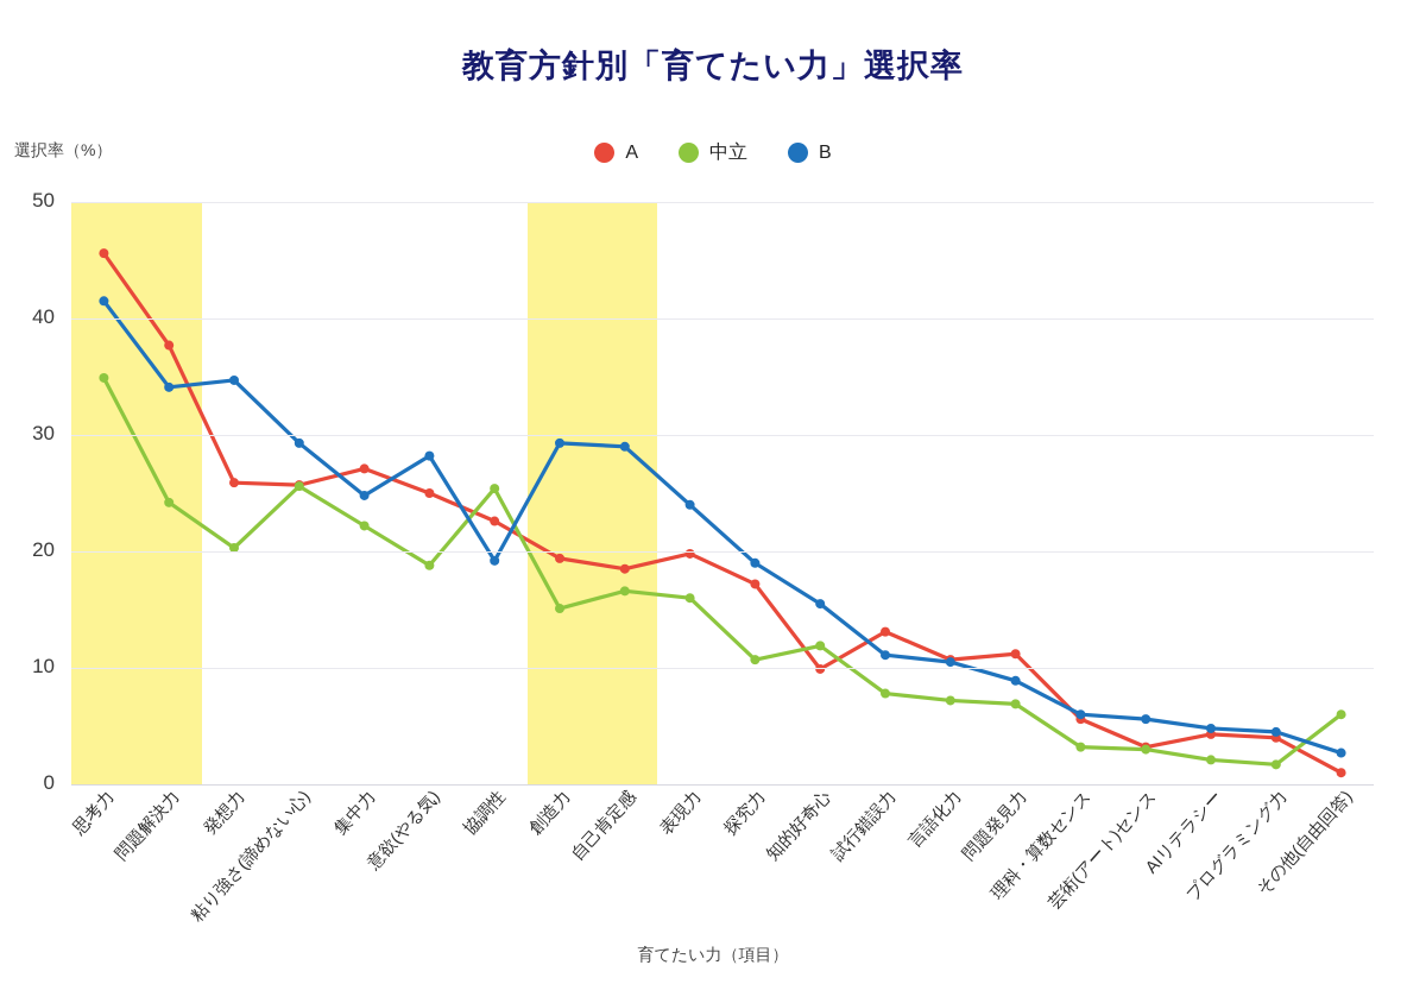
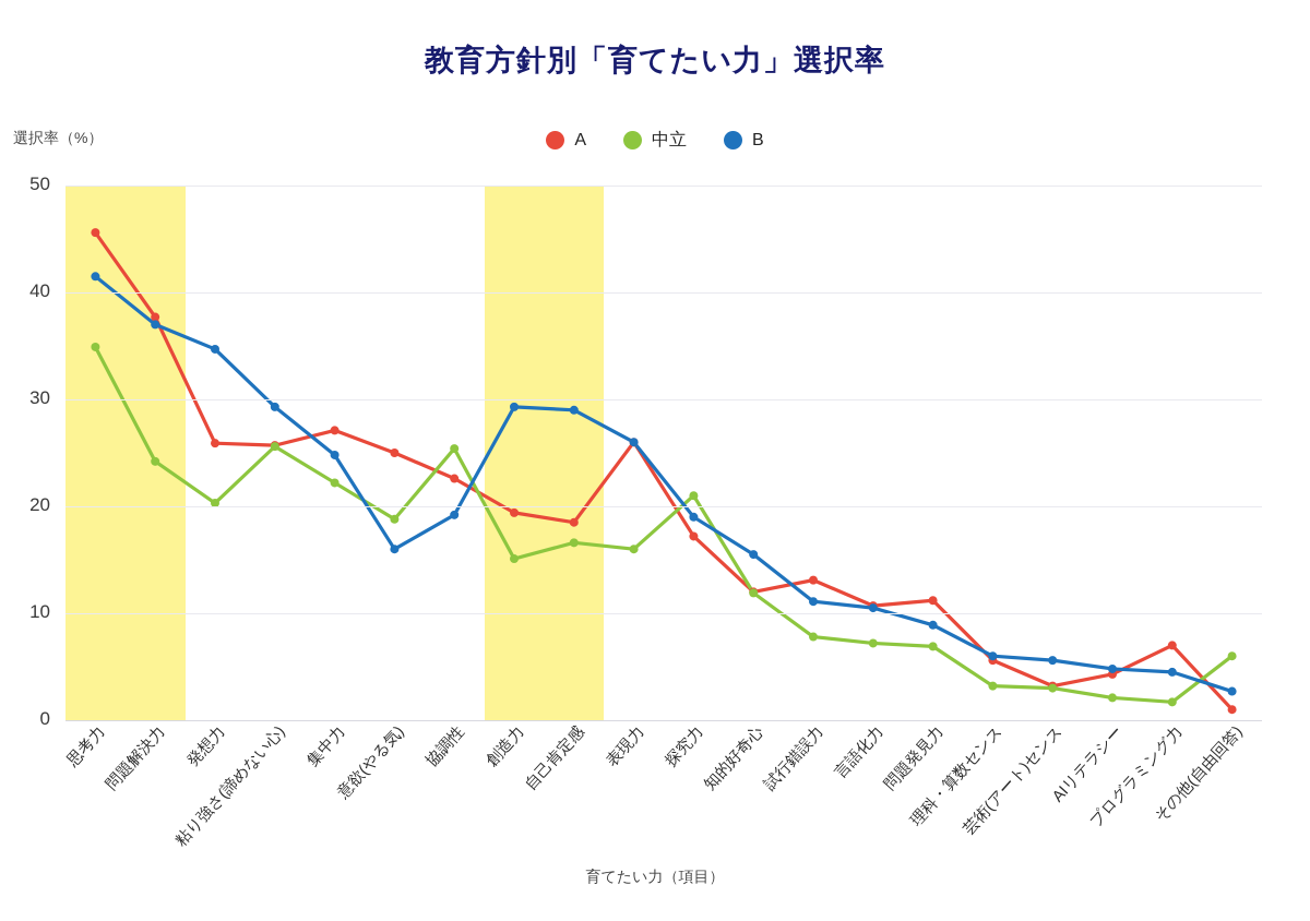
B/問題解決力: 34 -> 37
B/意欲(やる気): 28 -> 16
A/表現力: 20 -> 26
B/表現力: 24 -> 26
中立/探究力: 11 -> 21
A/知的好奇心: 10 -> 12
A/プログラミング力: 4 -> 7
